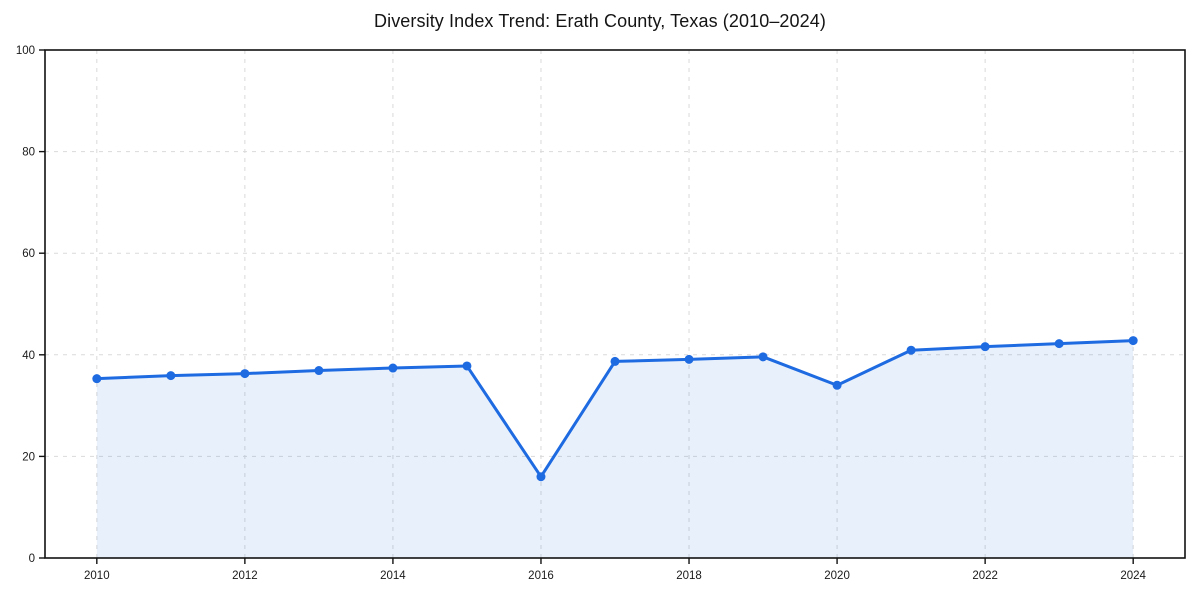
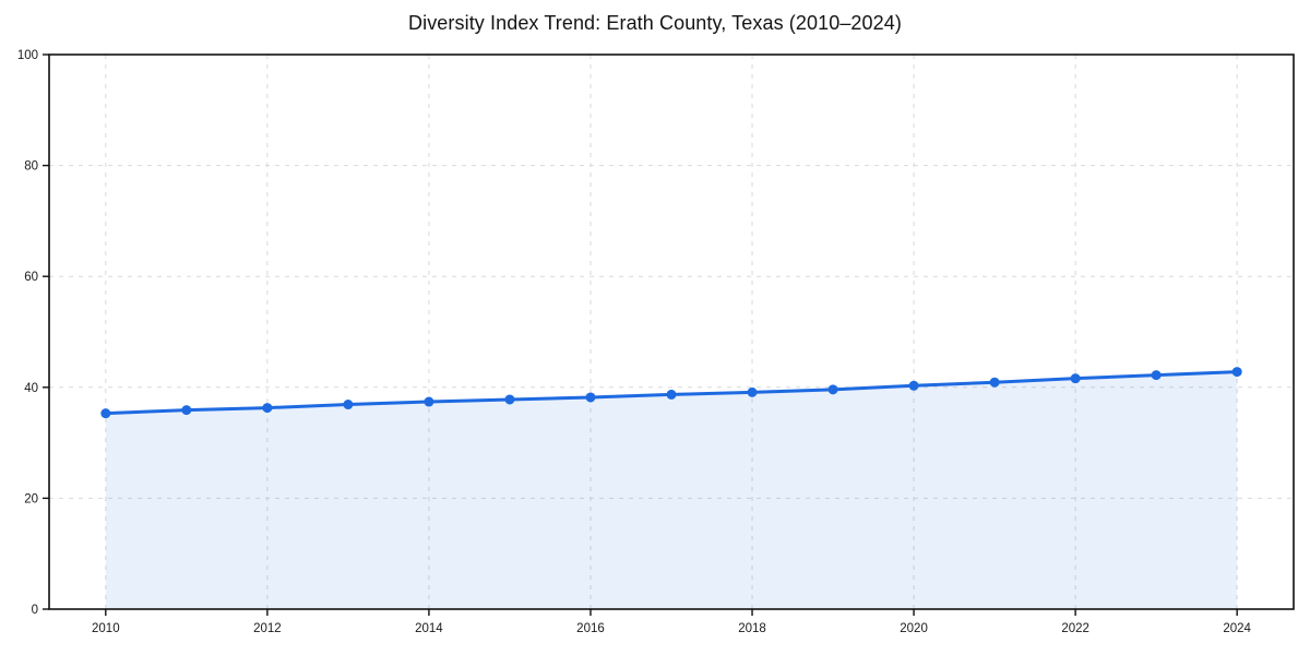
2016: 16 -> 38
2020: 34 -> 40
